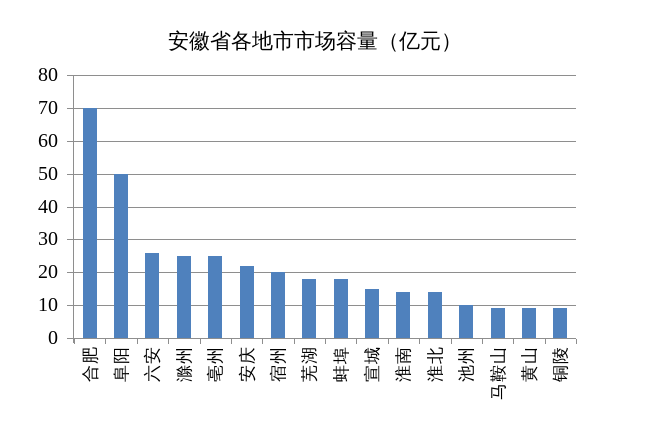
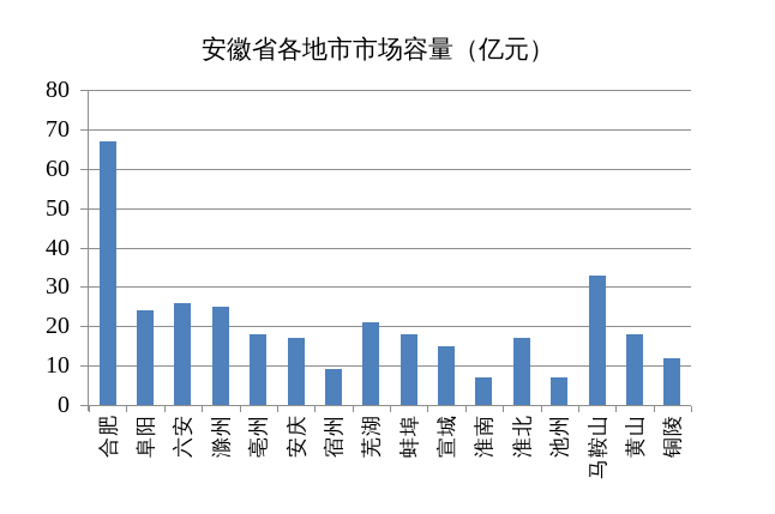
合肥: 70 -> 67
阜阳: 50 -> 24
亳州: 25 -> 18
安庆: 22 -> 17
宿州: 20 -> 9
芜湖: 18 -> 21
淮南: 14 -> 7
淮北: 14 -> 17
池州: 10 -> 7
马鞍山: 9 -> 33
黄山: 9 -> 18
铜陵: 9 -> 12
